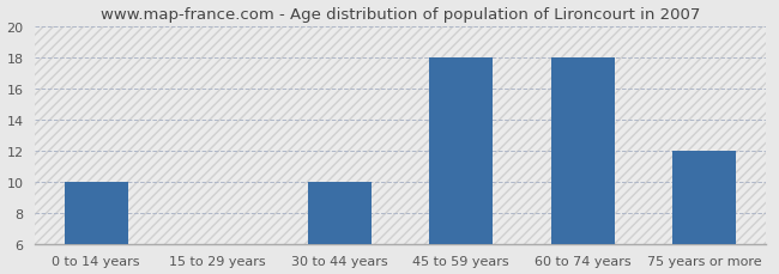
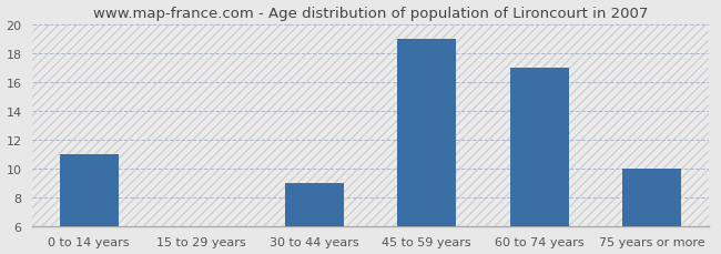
0 to 14 years: 10 -> 11
30 to 44 years: 10 -> 9
45 to 59 years: 18 -> 19
60 to 74 years: 18 -> 17
75 years or more: 12 -> 10
